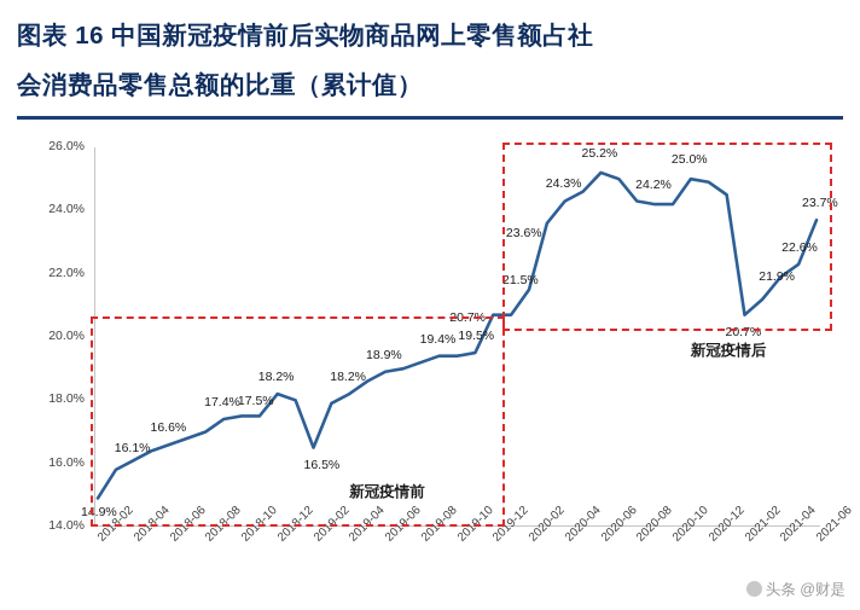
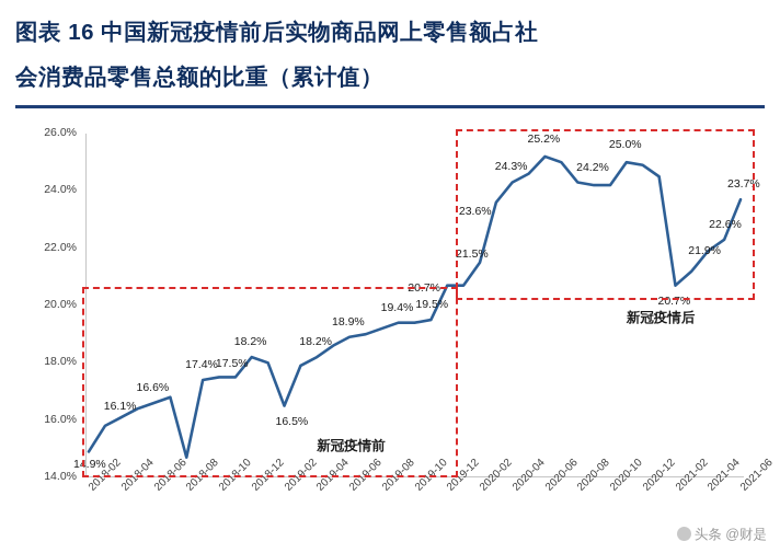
2018-08: 17.0% -> 14.7%
